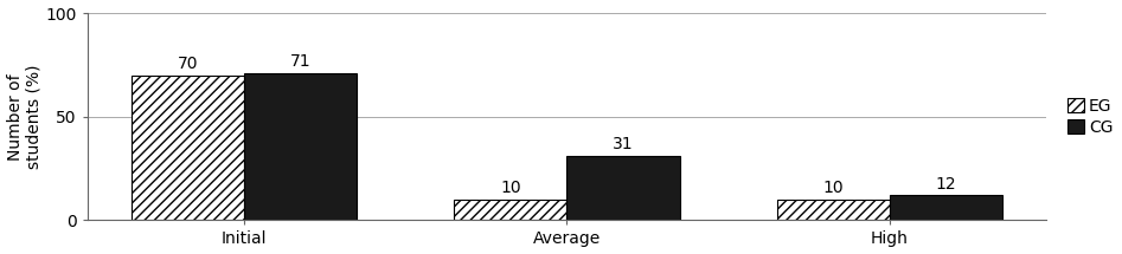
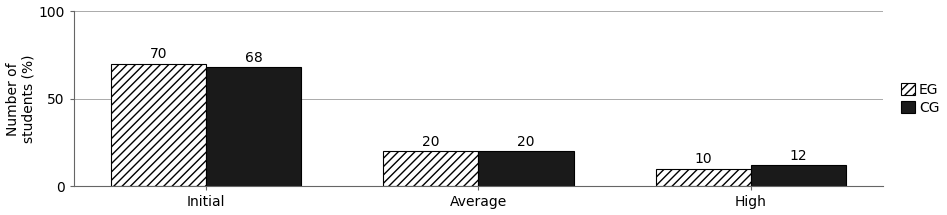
CG/Initial: 71 -> 68
EG/Average: 10 -> 20
CG/Average: 31 -> 20
